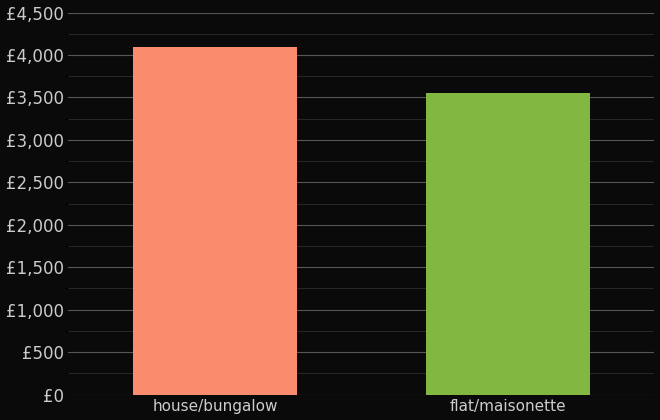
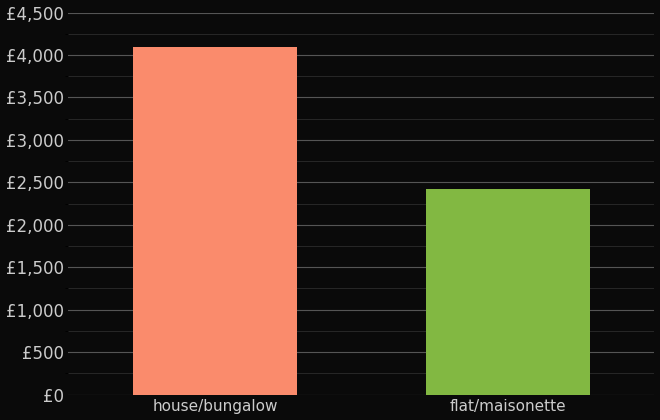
flat/maisonette: £3,550 -> £2,420
